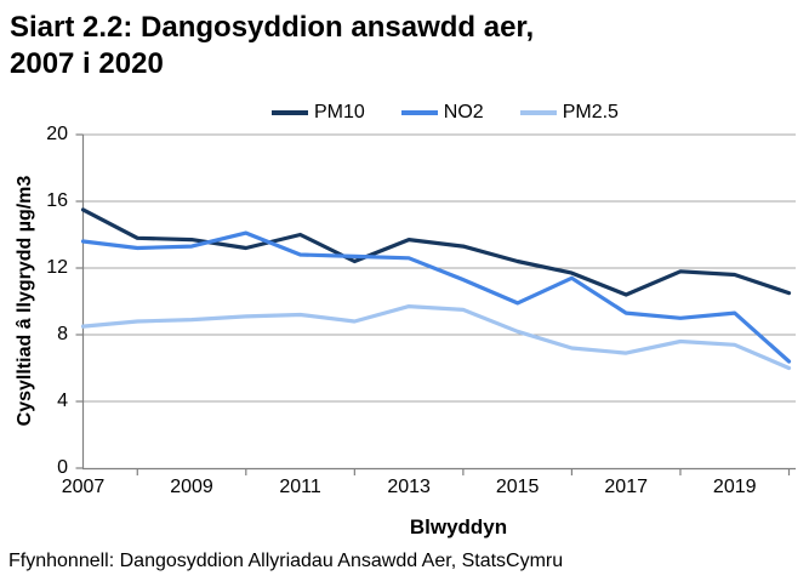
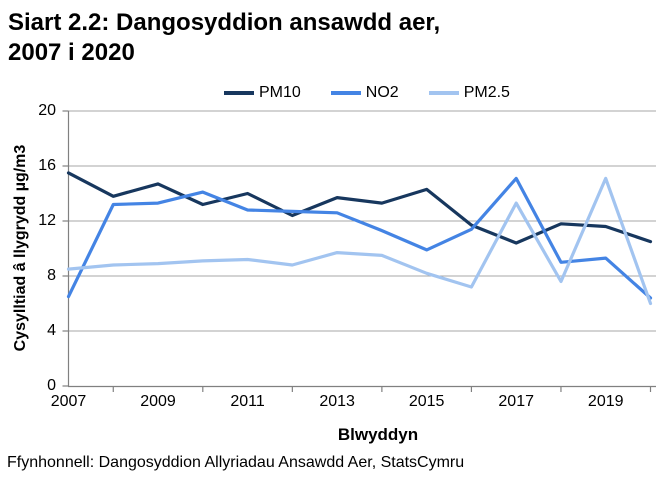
NO2/2007: 13.6 -> 6.5
PM10/2009: 13.7 -> 14.7
PM10/2015: 12.4 -> 14.3
NO2/2017: 9.3 -> 15.1
PM2.5/2017: 6.9 -> 13.3
PM2.5/2019: 7.4 -> 15.1
